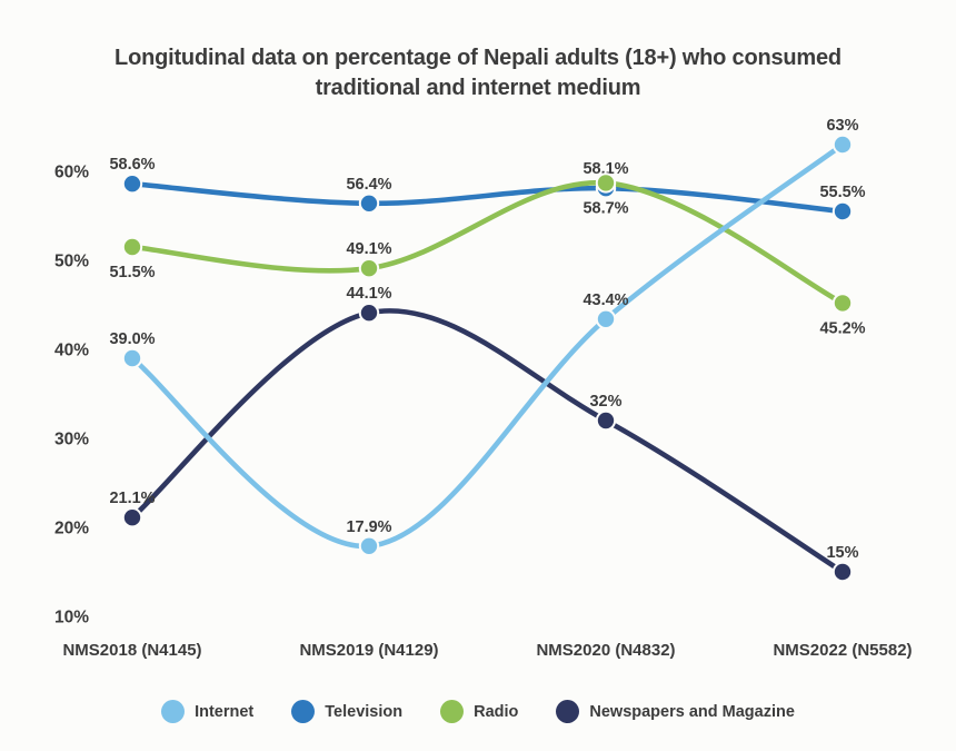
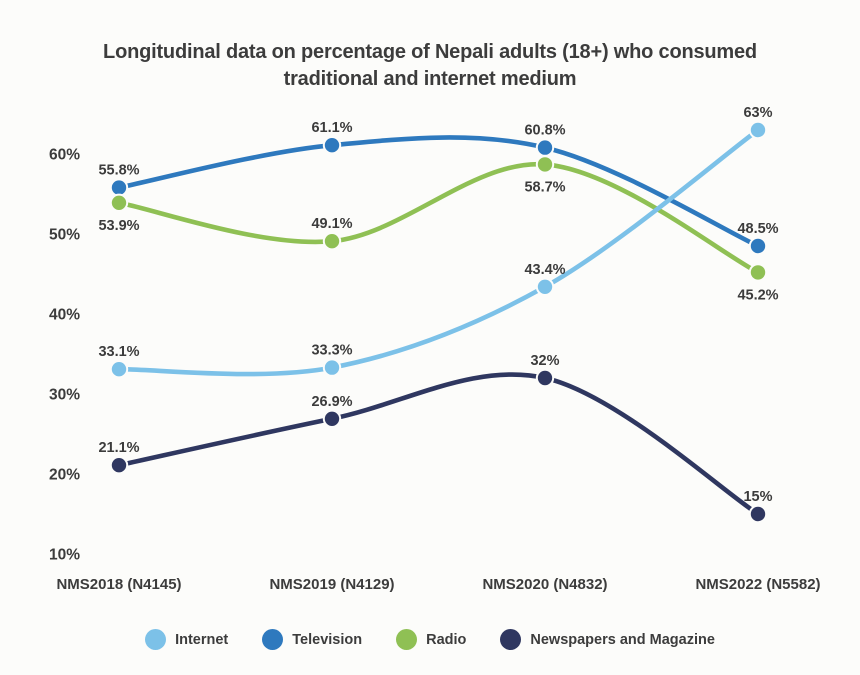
Internet/NMS2018 (N4145): 39.0% -> 33.1%
Television/NMS2018 (N4145): 58.6% -> 55.8%
Radio/NMS2018 (N4145): 51.5% -> 53.9%
Internet/NMS2019 (N4129): 17.9% -> 33.3%
Television/NMS2019 (N4129): 56.4% -> 61.1%
Newspapers and Magazine/NMS2019 (N4129): 44.1% -> 26.9%
Television/NMS2020 (N4832): 58.1% -> 60.8%
Television/NMS2022 (N5582): 55.5% -> 48.5%
